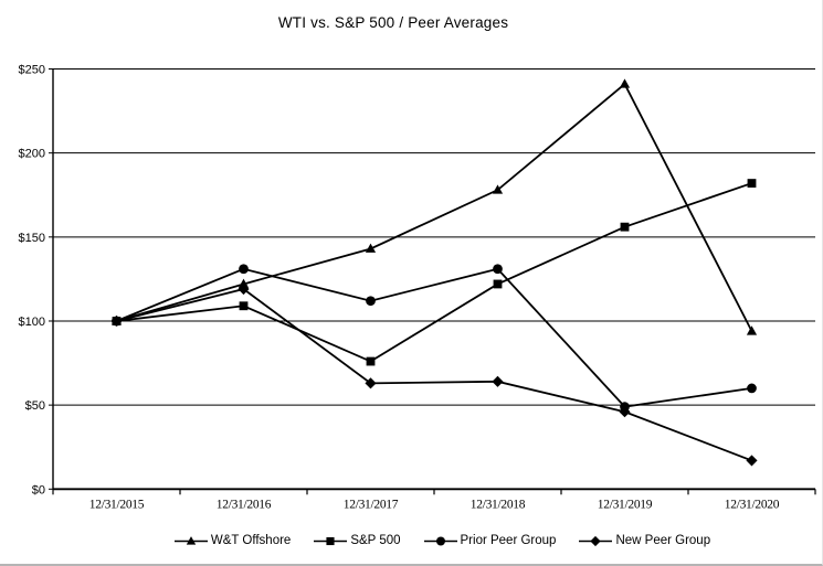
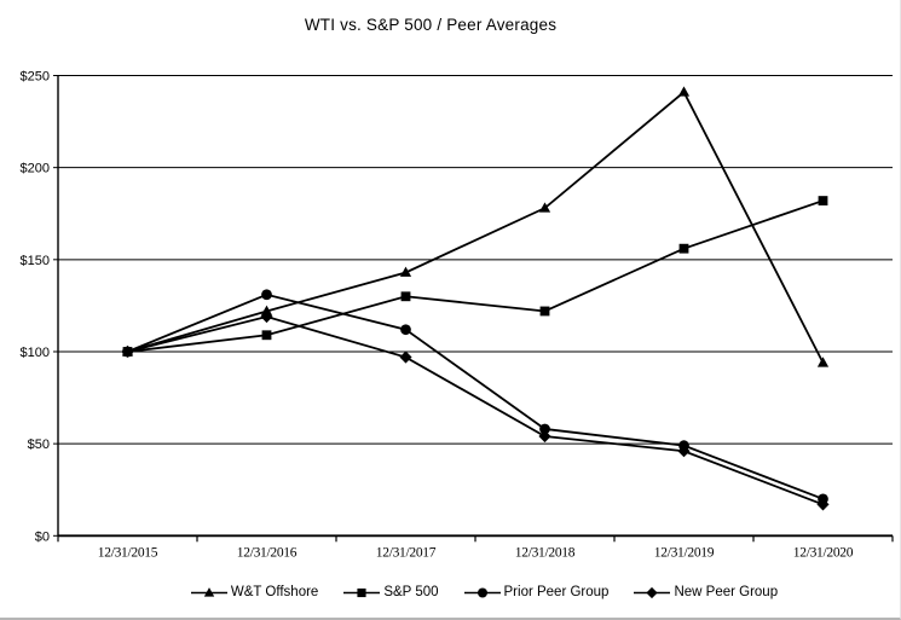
S&P 500/12/31/2017: $76 -> $130
New Peer Group/12/31/2017: $63 -> $97
Prior Peer Group/12/31/2018: $131 -> $58
New Peer Group/12/31/2018: $64 -> $54
Prior Peer Group/12/31/2020: $60 -> $20
